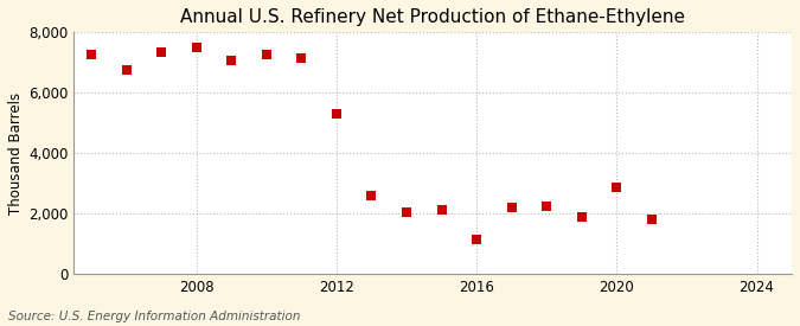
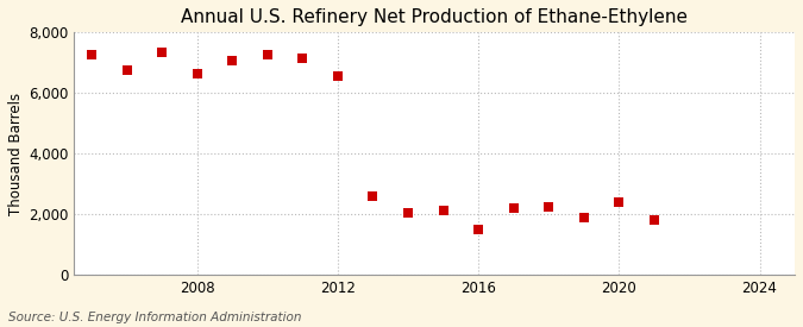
2008: 7,500 -> 6,620
2012: 5,300 -> 6,550
2016: 1,150 -> 1,500
2020: 2,850 -> 2,400
